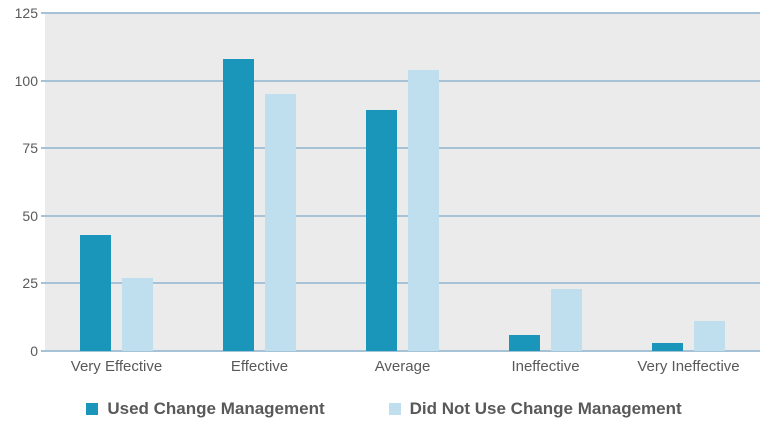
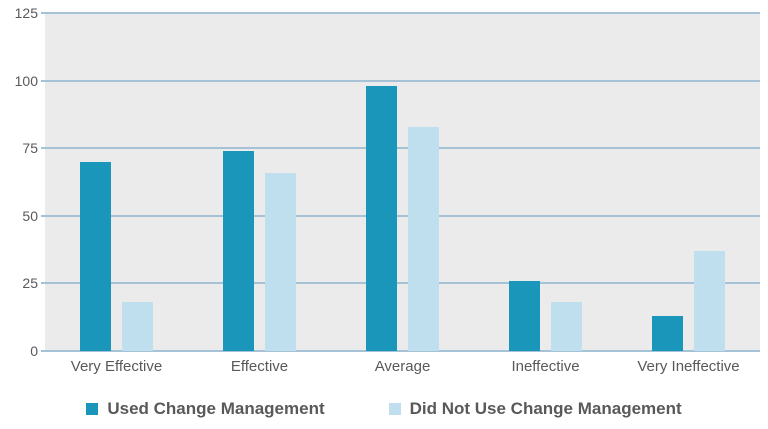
Used Change Management/Very Effective: 43 -> 70
Did Not Use Change Management/Very Effective: 27 -> 18
Used Change Management/Effective: 108 -> 74
Did Not Use Change Management/Effective: 95 -> 66
Used Change Management/Average: 89 -> 98
Did Not Use Change Management/Average: 104 -> 83
Used Change Management/Ineffective: 6 -> 26
Did Not Use Change Management/Ineffective: 23 -> 18
Used Change Management/Very Ineffective: 3 -> 13
Did Not Use Change Management/Very Ineffective: 11 -> 37
